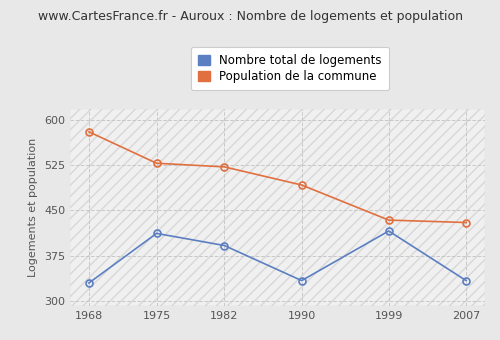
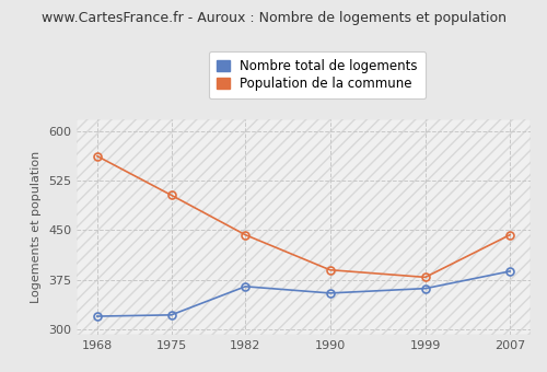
Nombre total de logements/1968: 330 -> 320
Population de la commune/1968: 580 -> 562
Nombre total de logements/1975: 412 -> 322
Population de la commune/1975: 528 -> 503
Nombre total de logements/1982: 392 -> 365
Population de la commune/1982: 522 -> 443
Nombre total de logements/1990: 334 -> 355
Population de la commune/1990: 492 -> 390
Nombre total de logements/1999: 416 -> 362
Population de la commune/1999: 434 -> 379
Nombre total de logements/2007: 334 -> 388
Population de la commune/2007: 430 -> 443
